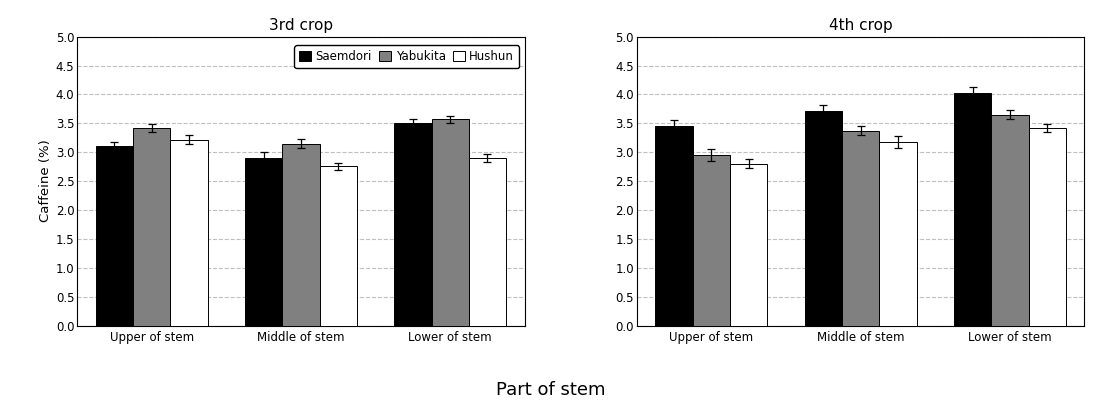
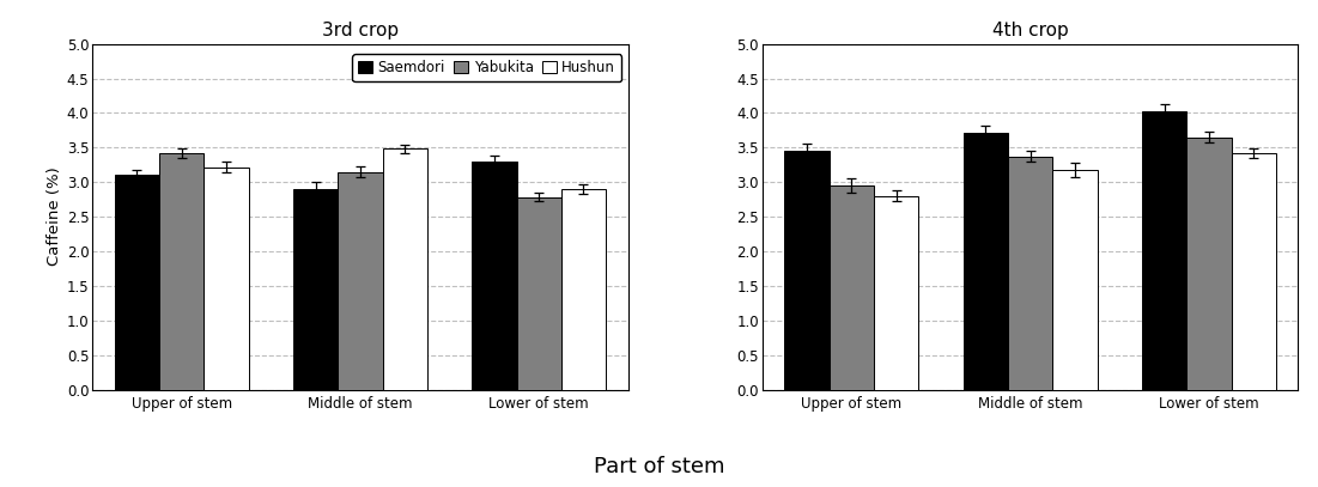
3rd crop/Hushun/Middle of stem: 2.76 -> 3.48
3rd crop/Saemdori/Lower of stem: 3.5 -> 3.3
3rd crop/Yabukita/Lower of stem: 3.57 -> 2.78
